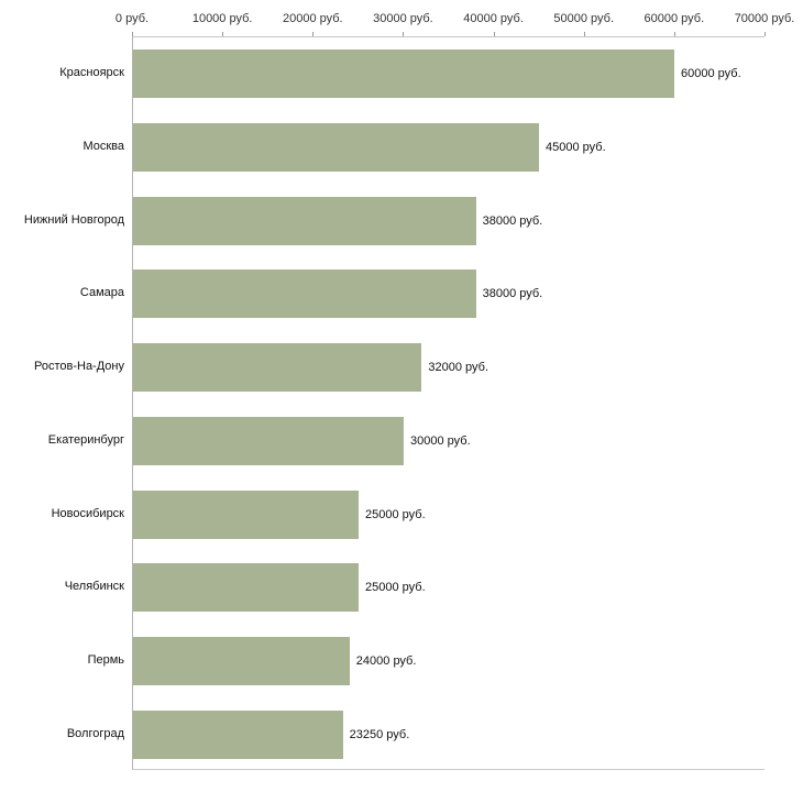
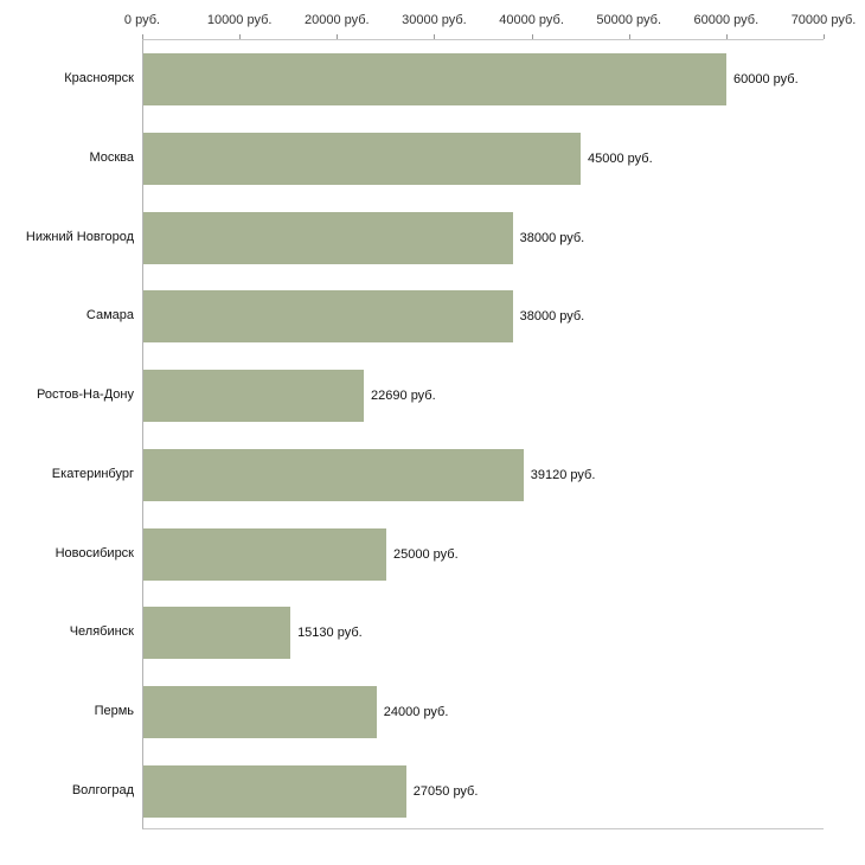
Ростов-На-Дону: 32000 -> 22690
Екатеринбург: 30000 -> 39120
Челябинск: 25000 -> 15130
Волгоград: 23250 -> 27050
